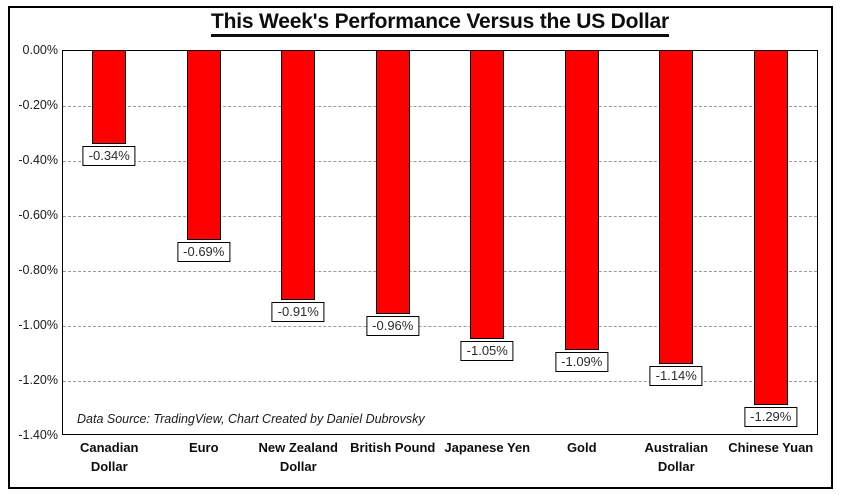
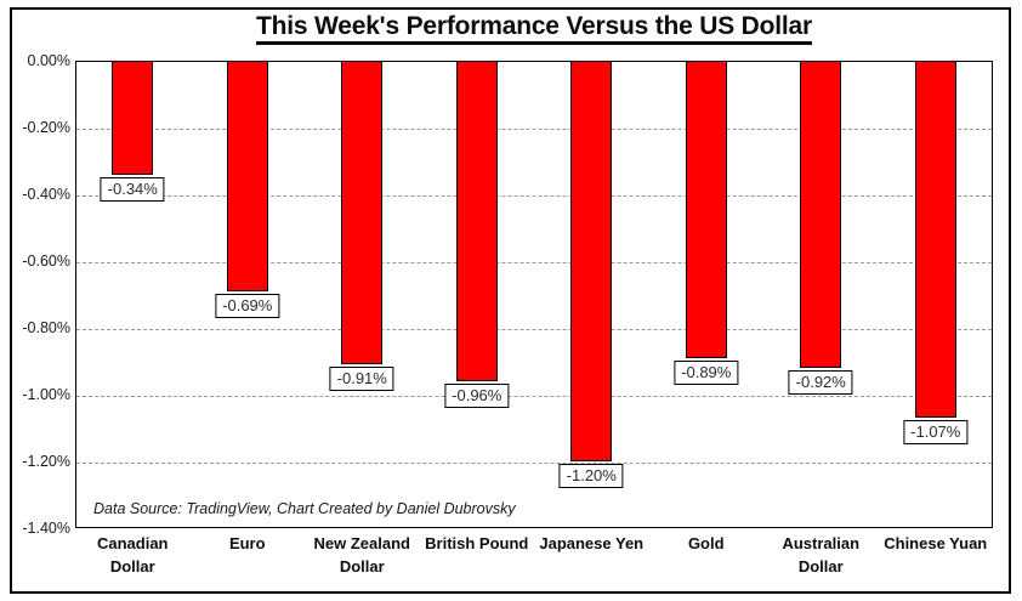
Japanese Yen: -1.05% -> -1.20%
Gold: -1.09% -> -0.89%
Australian Dollar: -1.14% -> -0.92%
Chinese Yuan: -1.29% -> -1.07%
